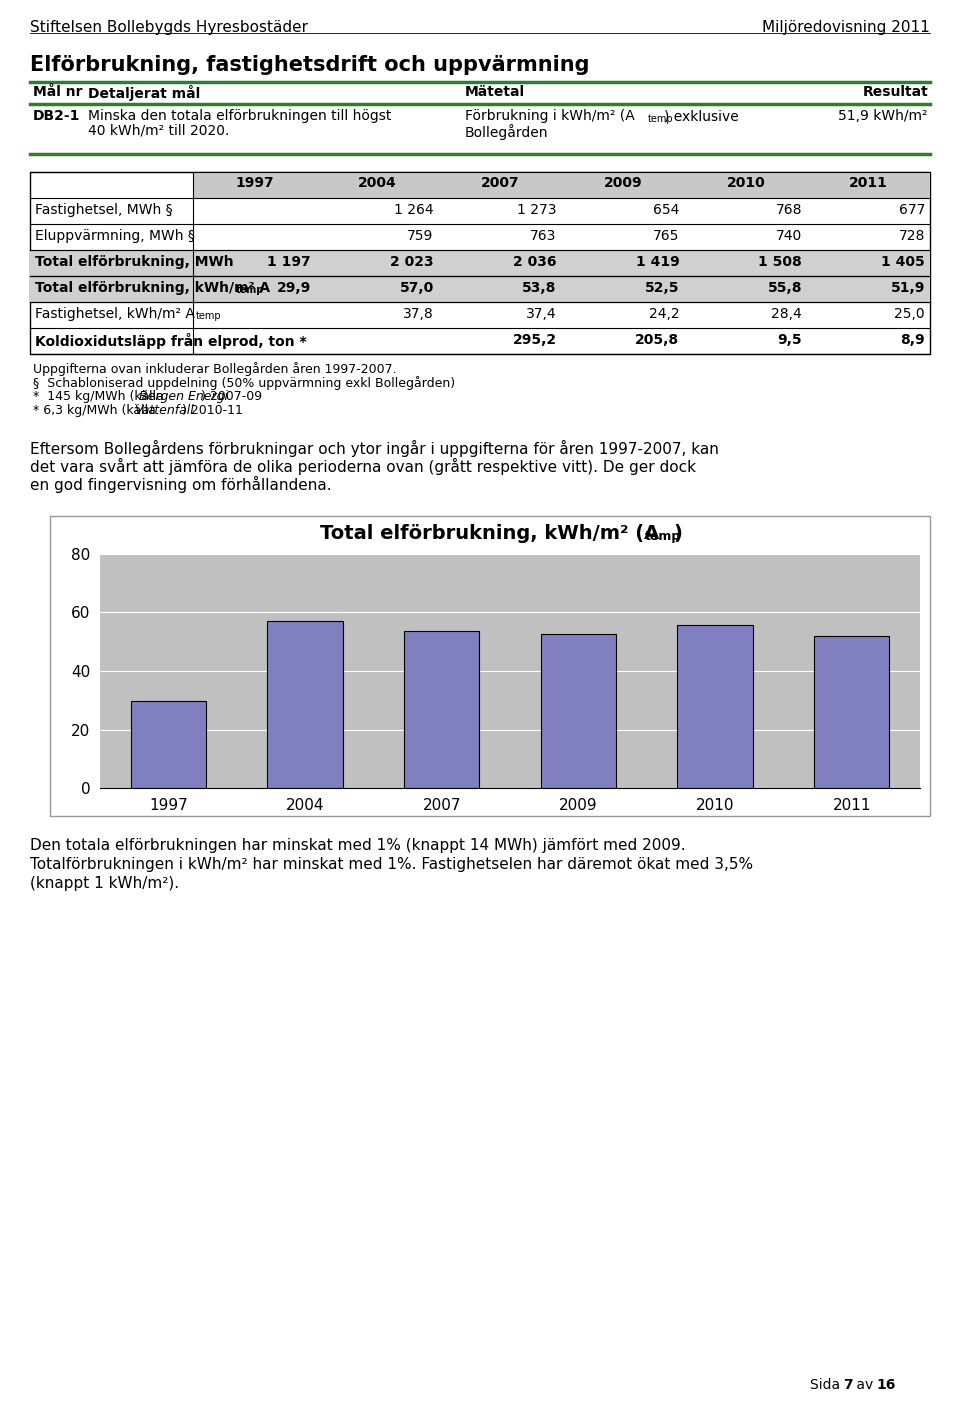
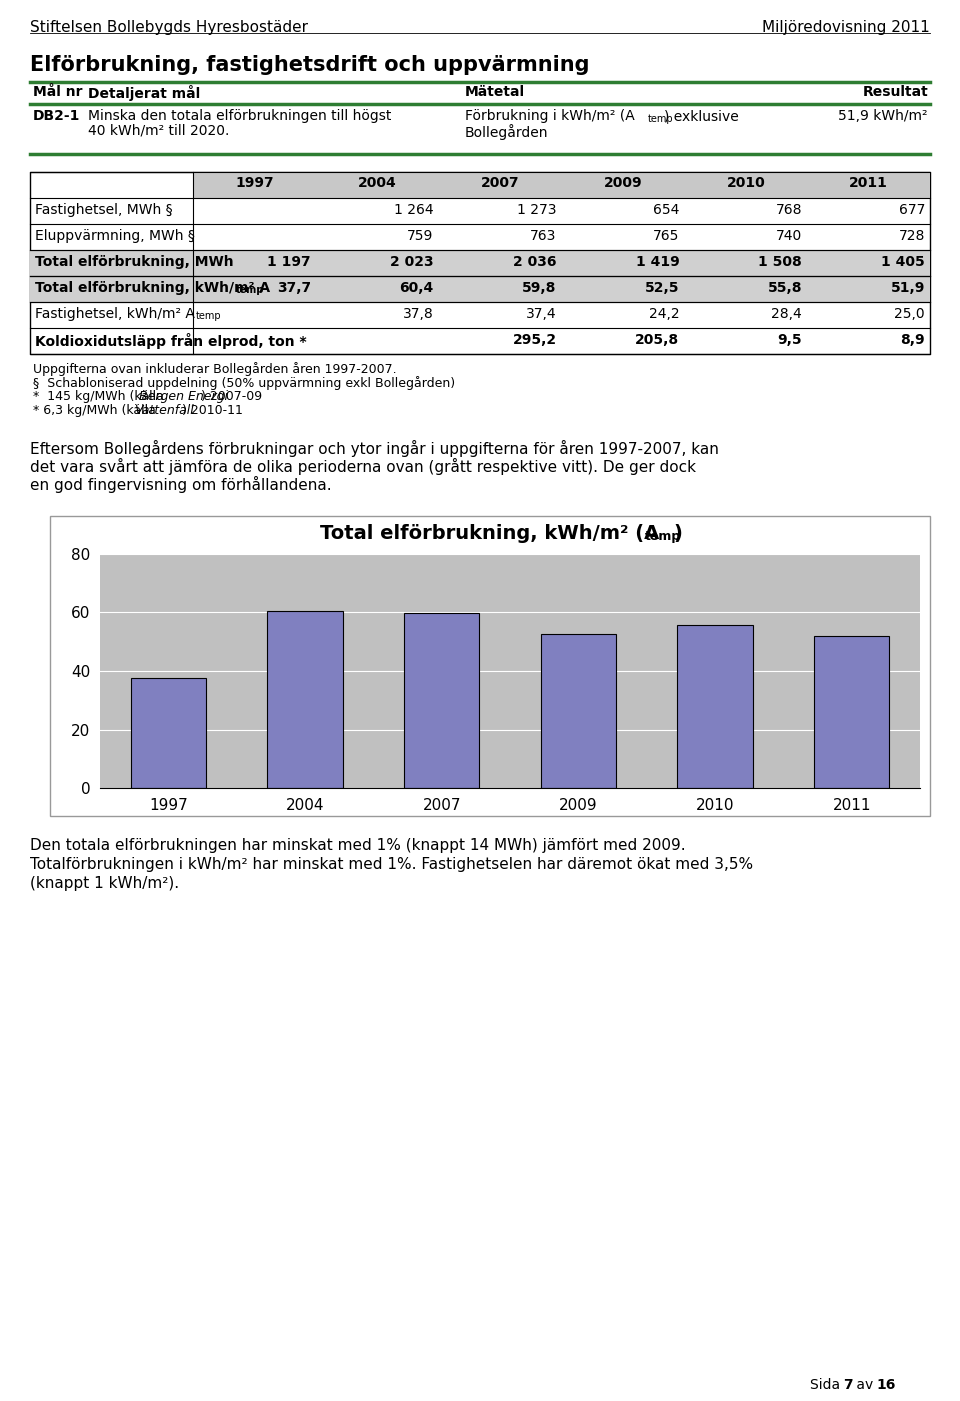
1997: 29,9 -> 37,7
2004: 57,0 -> 60,4
2007: 53,8 -> 59,8
